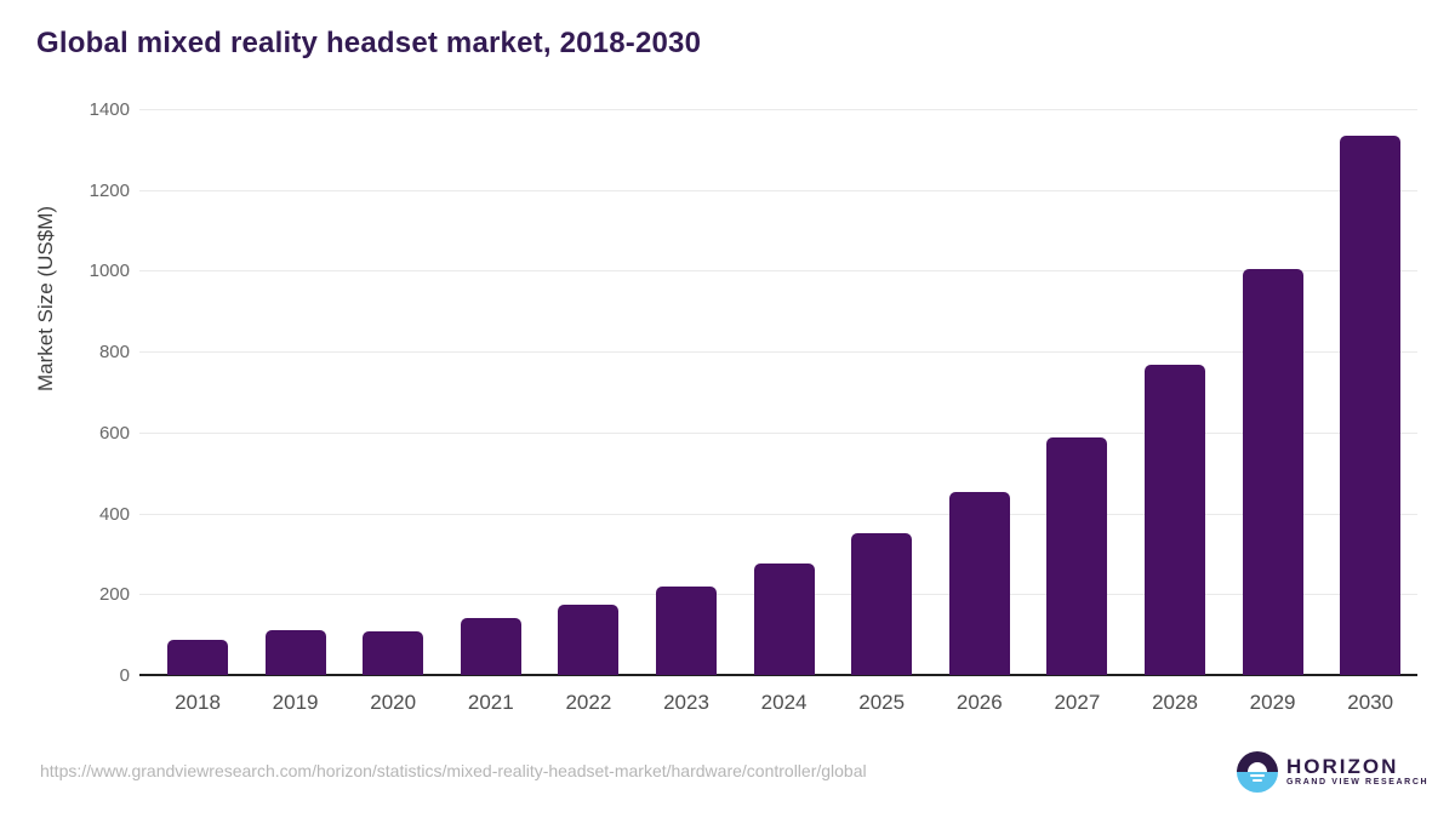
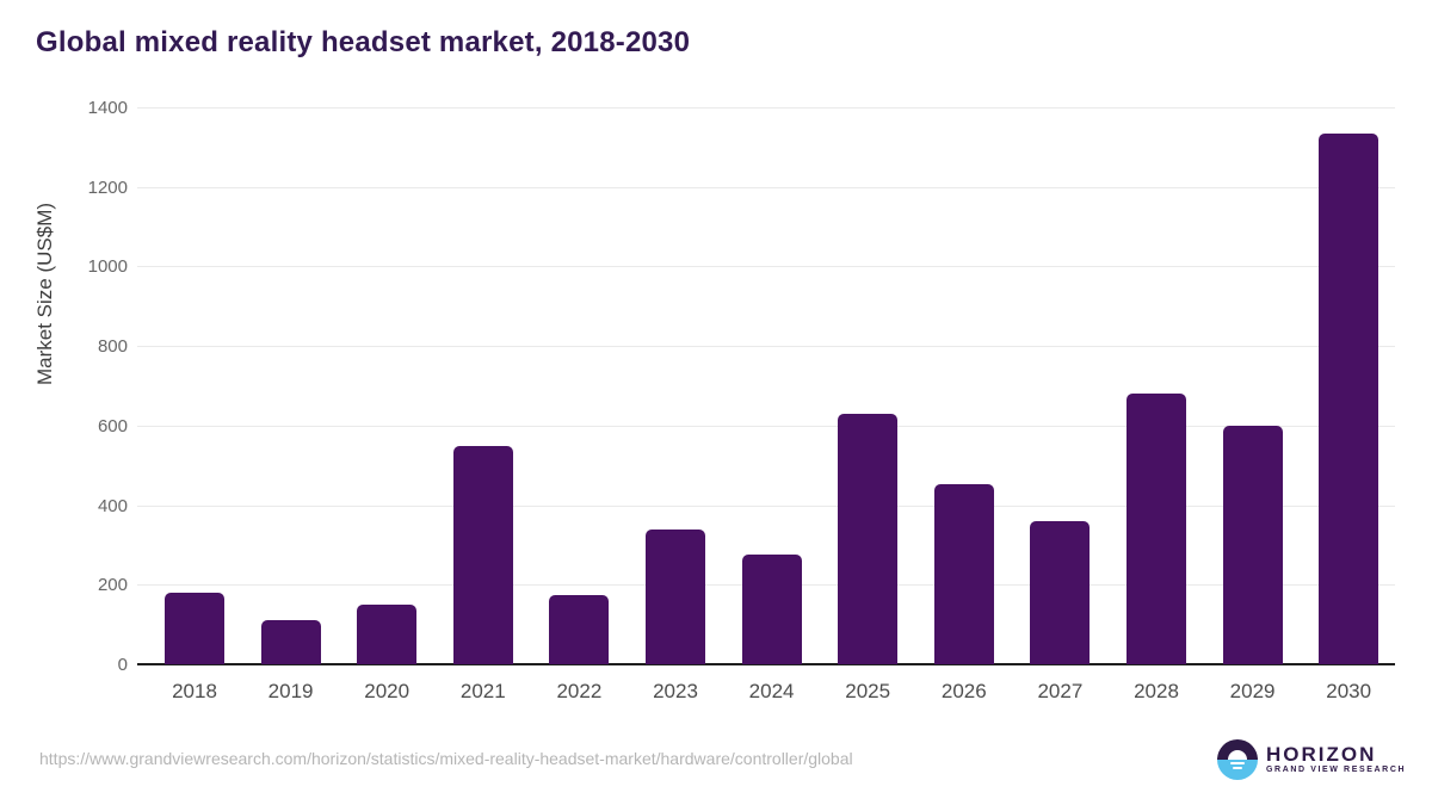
2018: 90 -> 180
2020: 110 -> 150
2021: 140 -> 550
2023: 220 -> 340
2025: 350 -> 630
2027: 590 -> 360
2028: 770 -> 680
2029: 1000 -> 600
